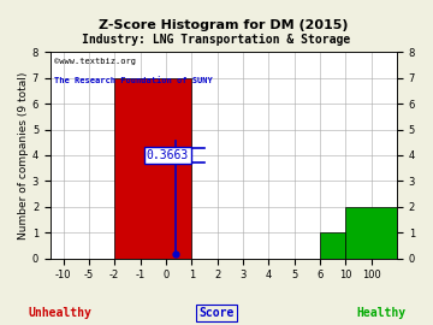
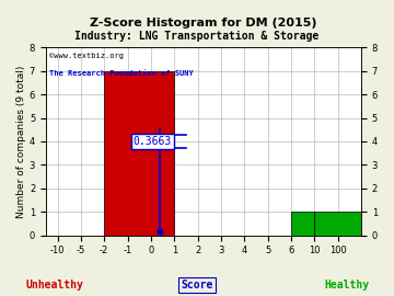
100: 2 -> 1
